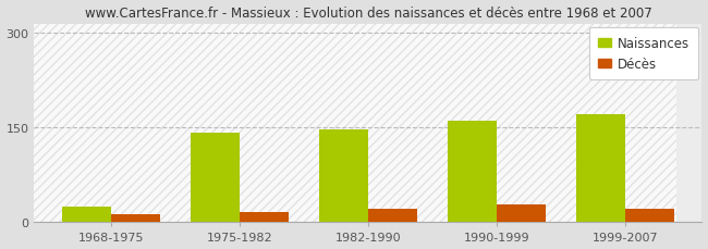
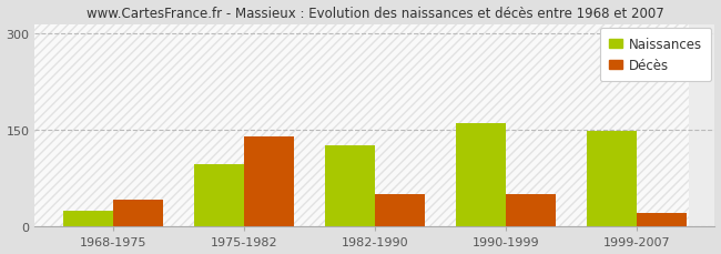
Décès/1968-1975: 12 -> 42
Naissances/1975-1982: 142 -> 98
Décès/1975-1982: 17 -> 140
Naissances/1982-1990: 147 -> 126
Décès/1982-1990: 22 -> 50
Décès/1990-1999: 28 -> 50
Naissances/1999-2007: 172 -> 148
